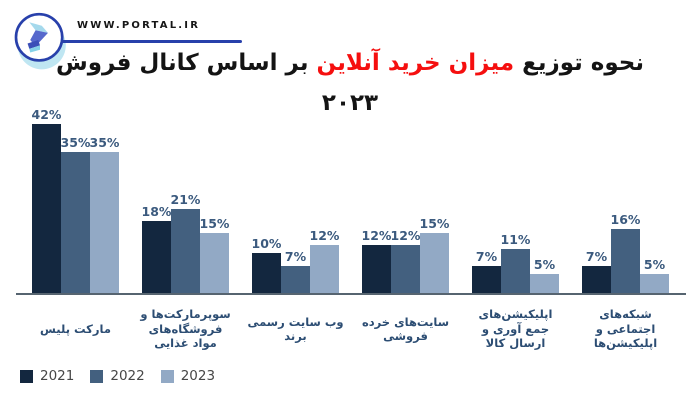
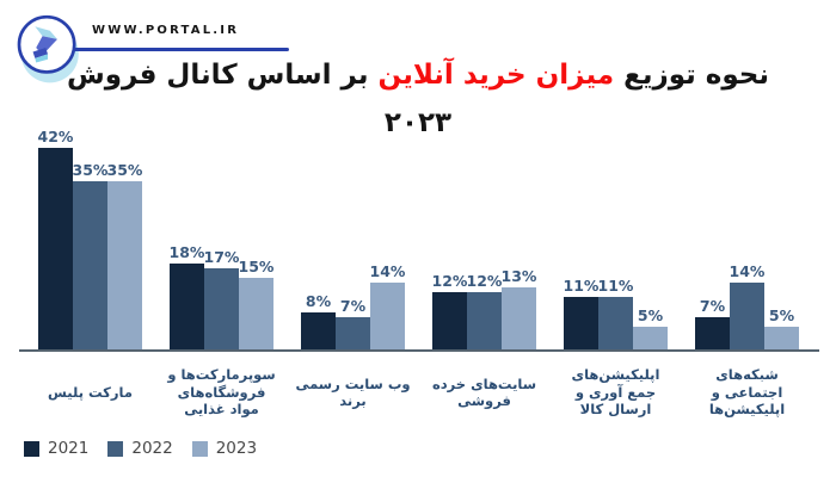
2022/سوپرمارکت‌ها و فروشگاه‌های مواد غذایی: 21% -> 17%
2021/وب سایت رسمی برند: 10% -> 8%
2023/وب سایت رسمی برند: 12% -> 14%
2023/سایت‌های خرده فروشی: 15% -> 13%
2021/اپلیکیشن‌های جمع آوری و ارسال کالا: 7% -> 11%
2022/شبکه‌های اجتماعی و اپلیکیشن‌ها: 16% -> 14%
